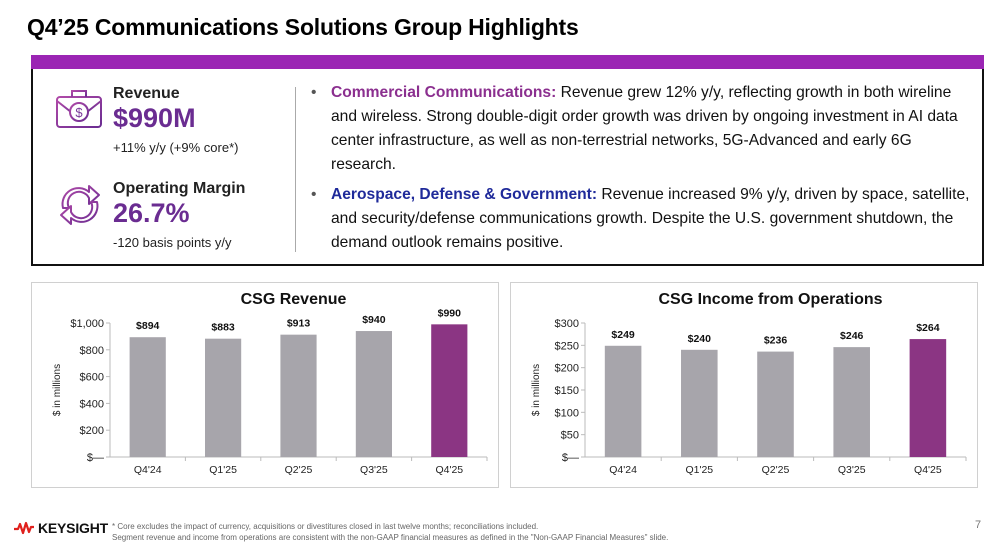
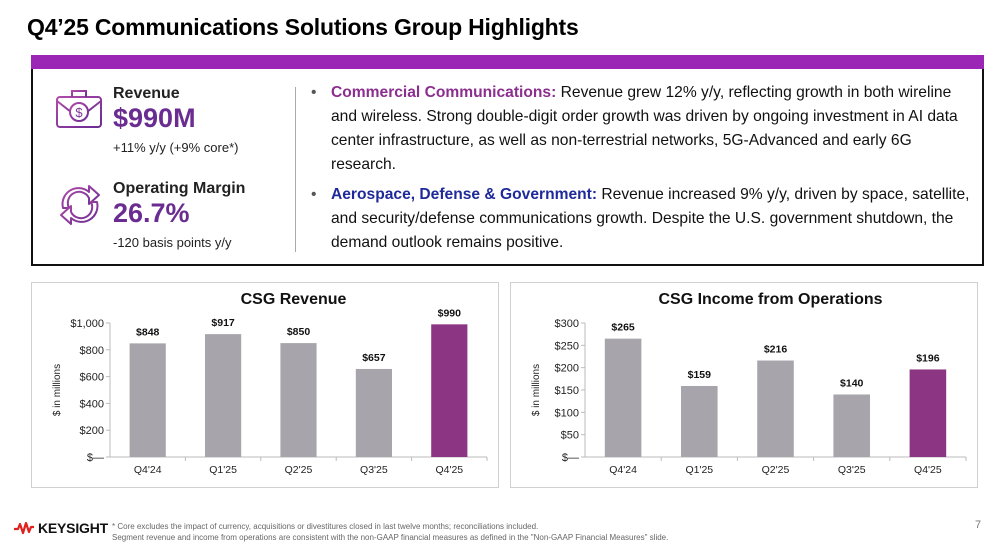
CSG Revenue/Q4'24: $894 -> $848
CSG Revenue/Q1'25: $883 -> $917
CSG Revenue/Q2'25: $913 -> $850
CSG Revenue/Q3'25: $940 -> $657
CSG Income from Operations/Q4'24: $249 -> $265
CSG Income from Operations/Q1'25: $240 -> $159
CSG Income from Operations/Q2'25: $236 -> $216
CSG Income from Operations/Q3'25: $246 -> $140
CSG Income from Operations/Q4'25: $264 -> $196
